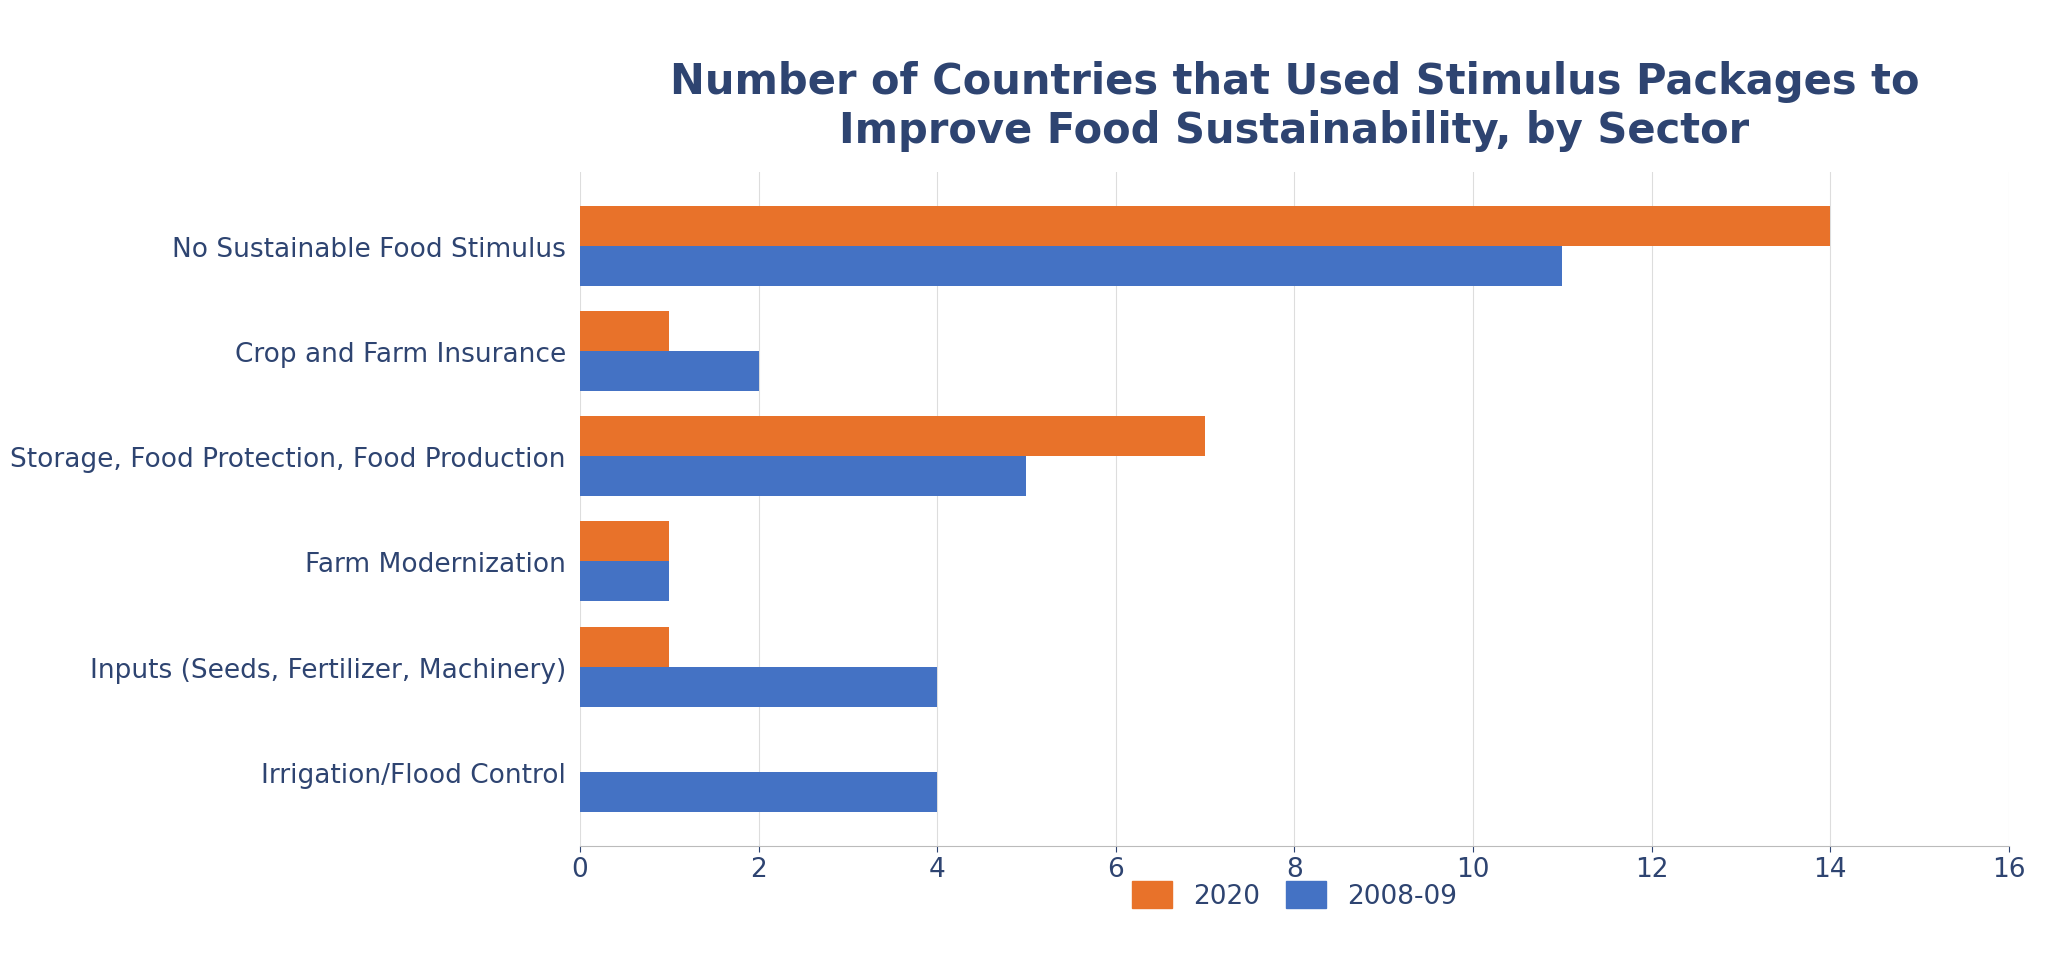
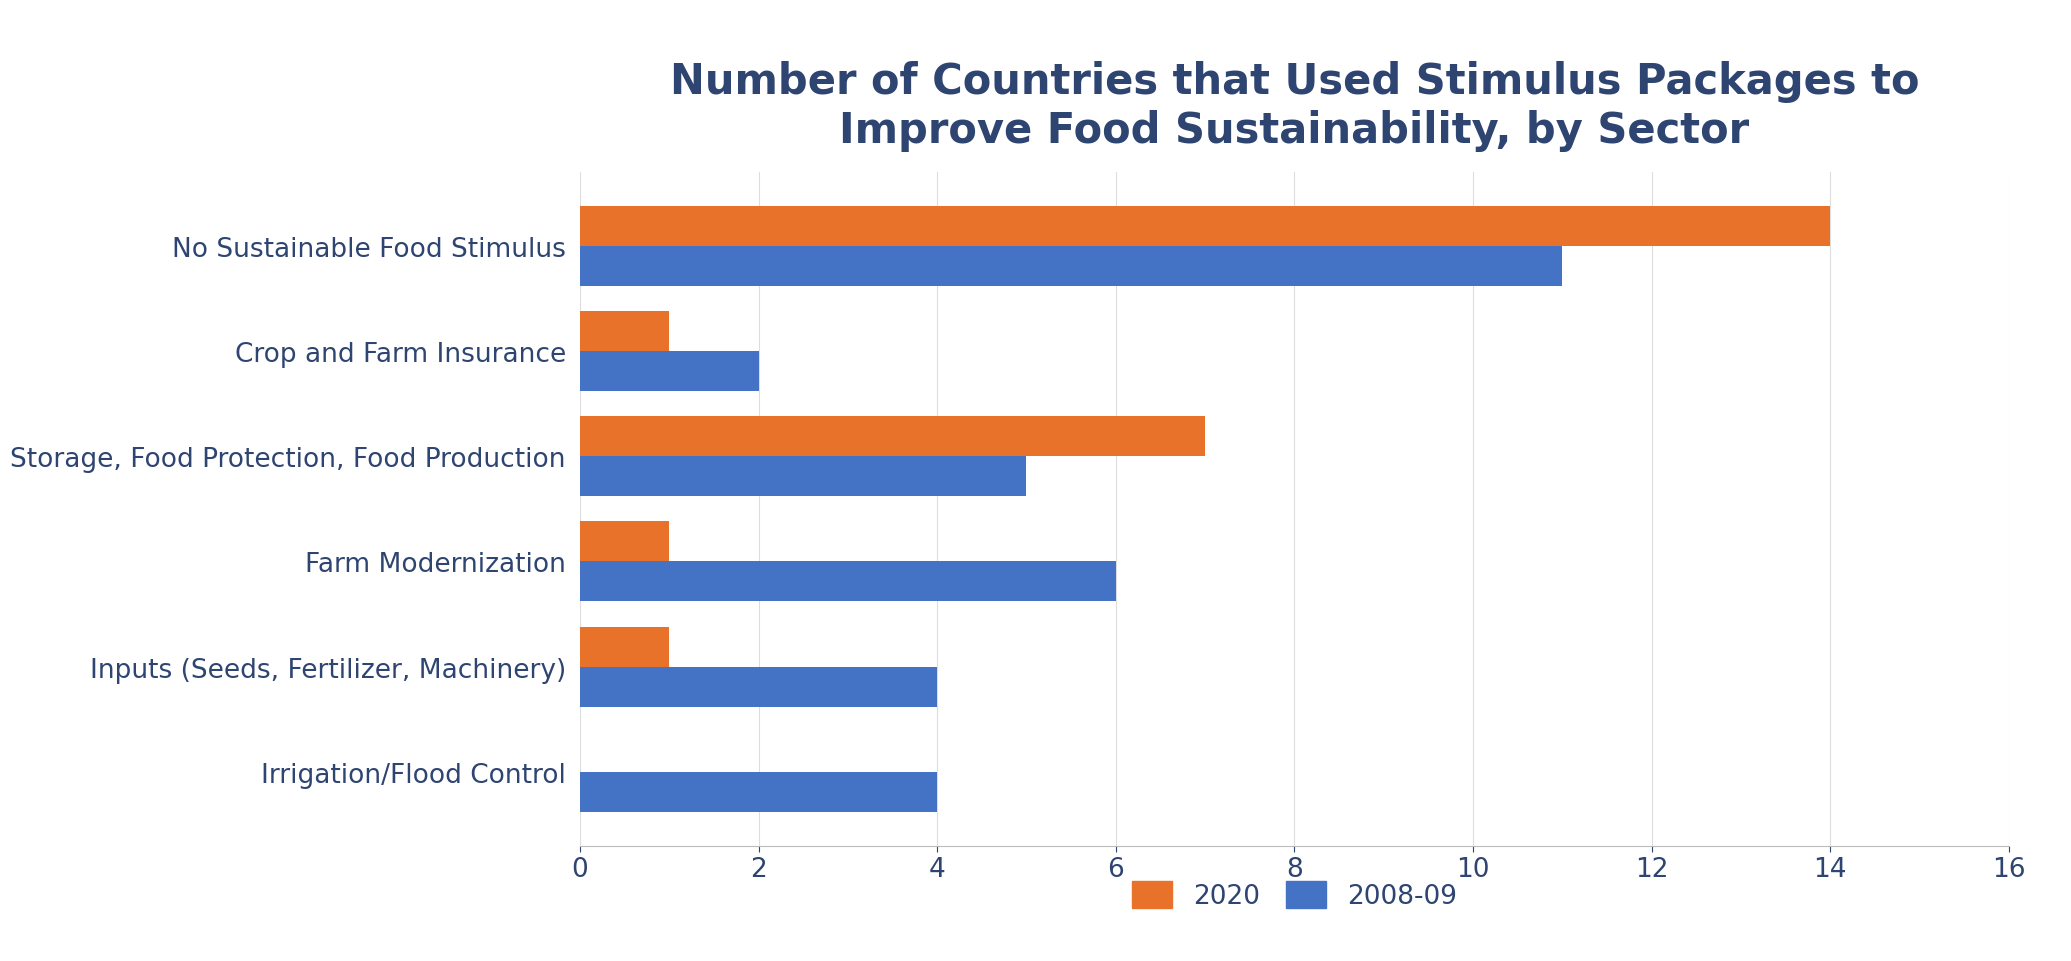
2008-09/Farm Modernization: 1 -> 6
